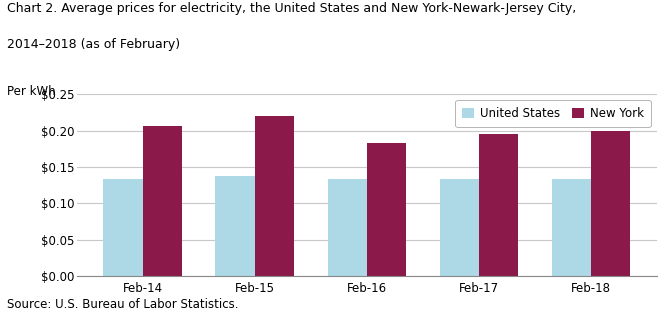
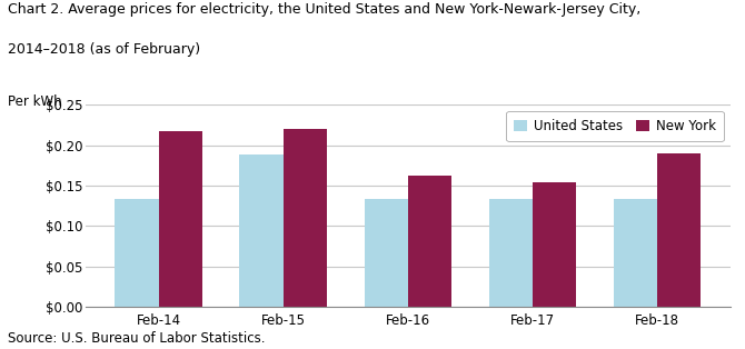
New York/Feb-14: $0.207 -> $0.218
United States/Feb-15: $0.138 -> $0.188
New York/Feb-16: $0.183 -> $0.162
New York/Feb-17: $0.196 -> $0.154
New York/Feb-18: $0.199 -> $0.190
